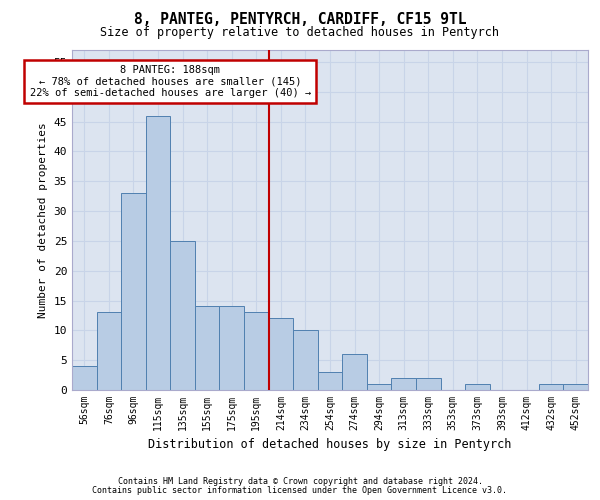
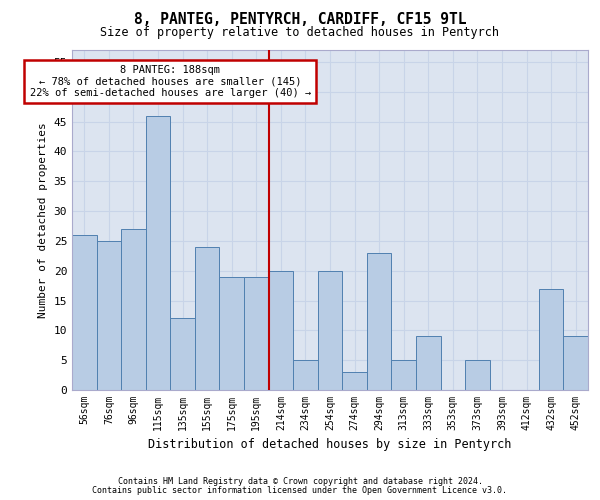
56sqm: 4 -> 26
76sqm: 13 -> 25
96sqm: 33 -> 27
135sqm: 25 -> 12
155sqm: 14 -> 24
175sqm: 14 -> 19
195sqm: 13 -> 19
214sqm: 12 -> 20
234sqm: 10 -> 5
254sqm: 3 -> 20
274sqm: 6 -> 3
294sqm: 1 -> 23
313sqm: 2 -> 5
333sqm: 2 -> 9
373sqm: 1 -> 5
432sqm: 1 -> 17
452sqm: 1 -> 9
